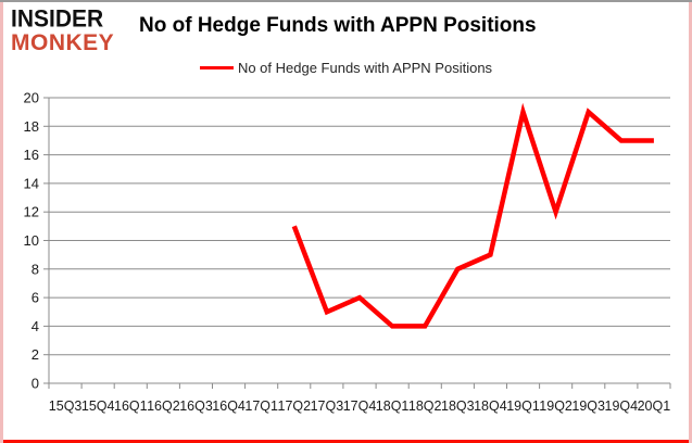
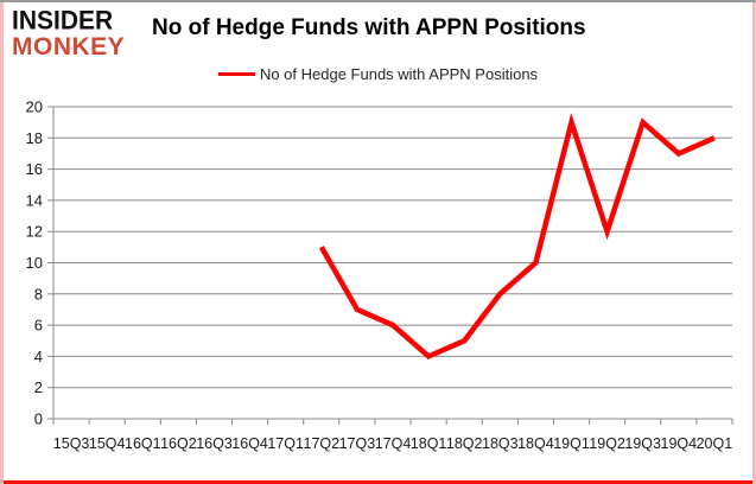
17Q3: 5 -> 7
18Q2: 4 -> 5
18Q4: 9 -> 10
20Q1: 17 -> 18
